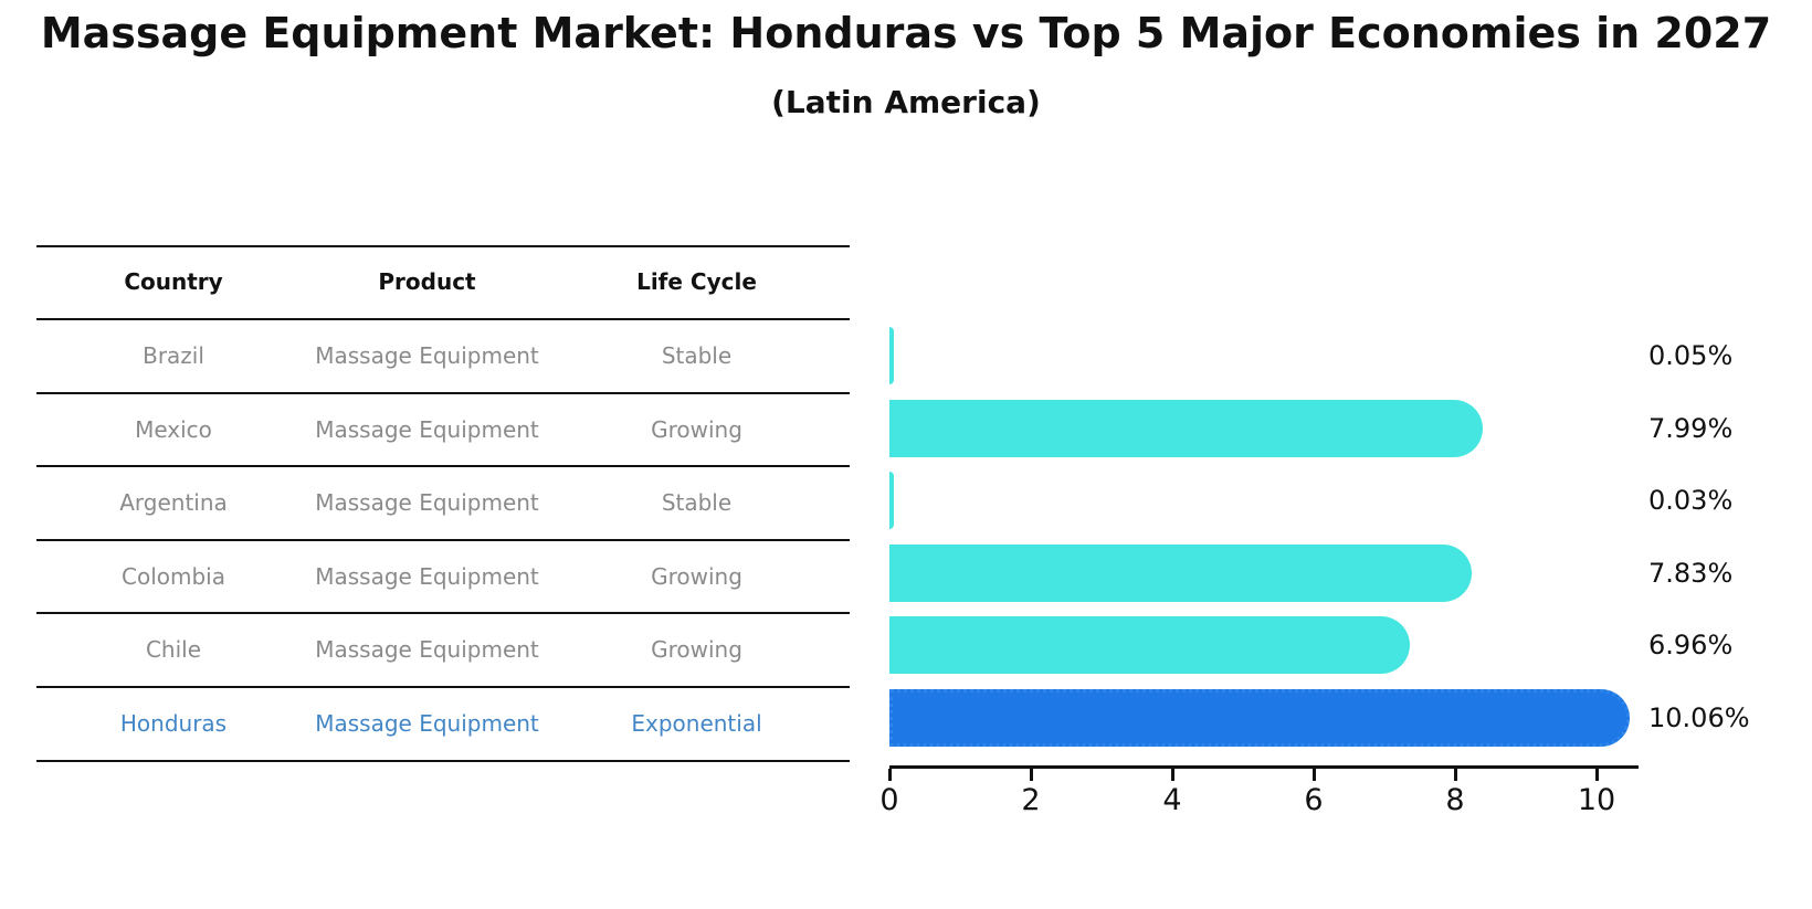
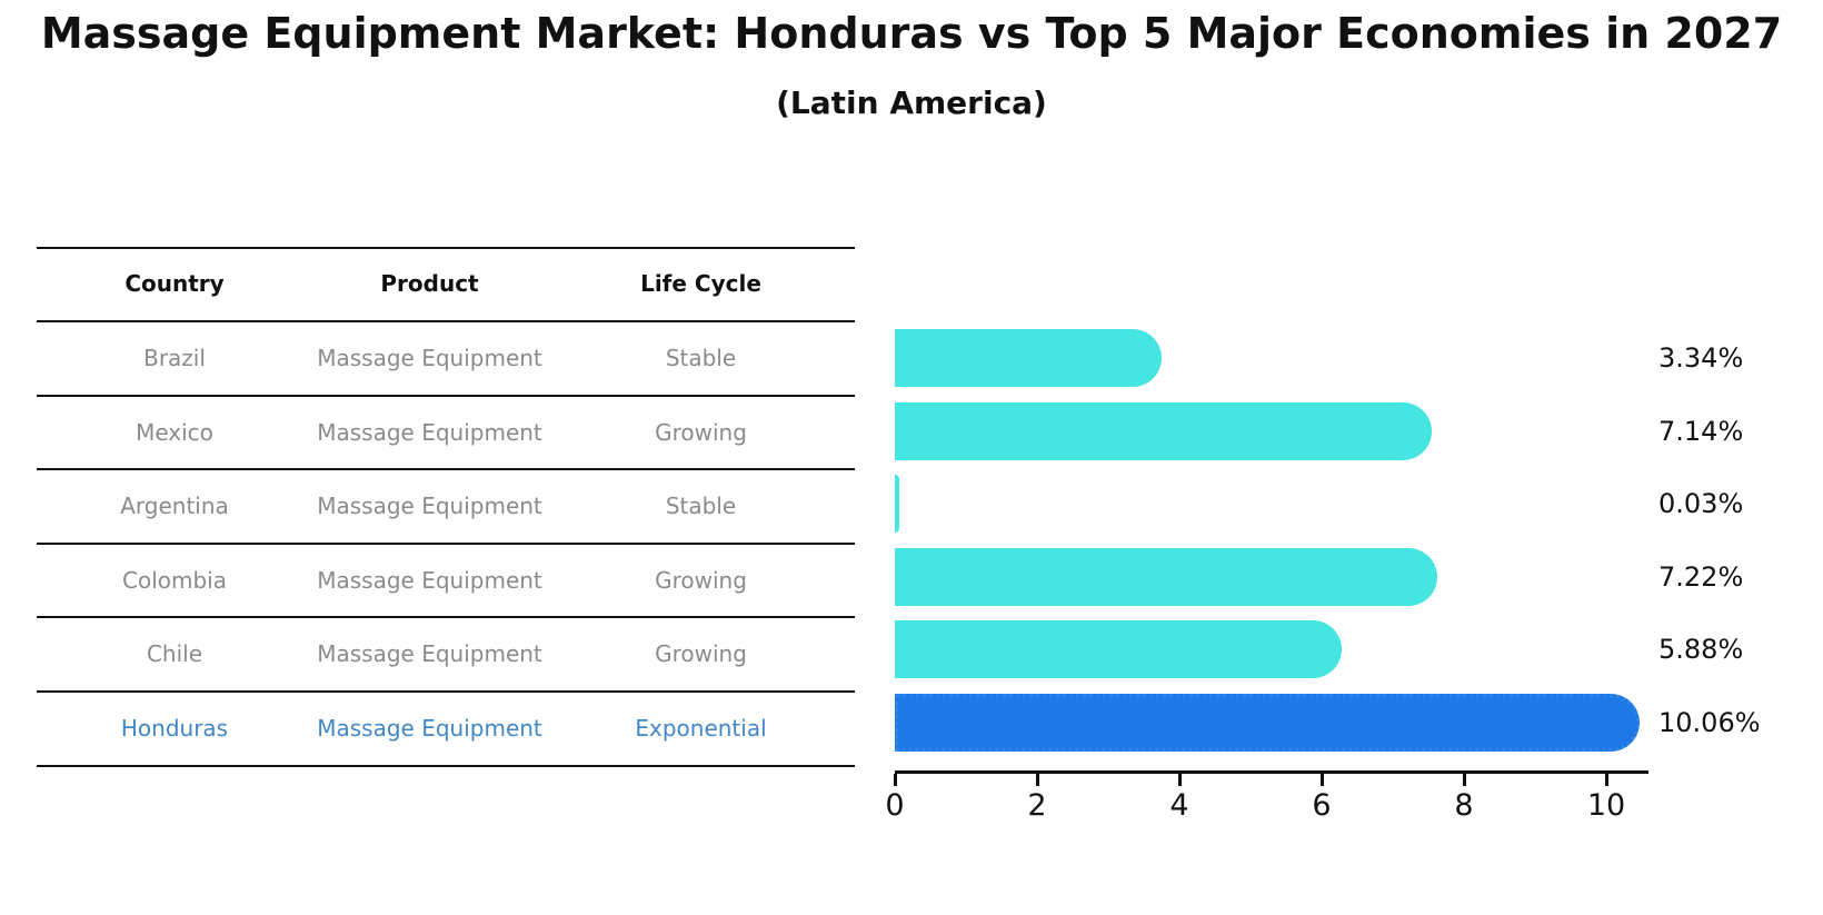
Brazil: 0.05% -> 3.34%
Mexico: 7.99% -> 7.14%
Colombia: 7.83% -> 7.22%
Chile: 6.96% -> 5.88%
